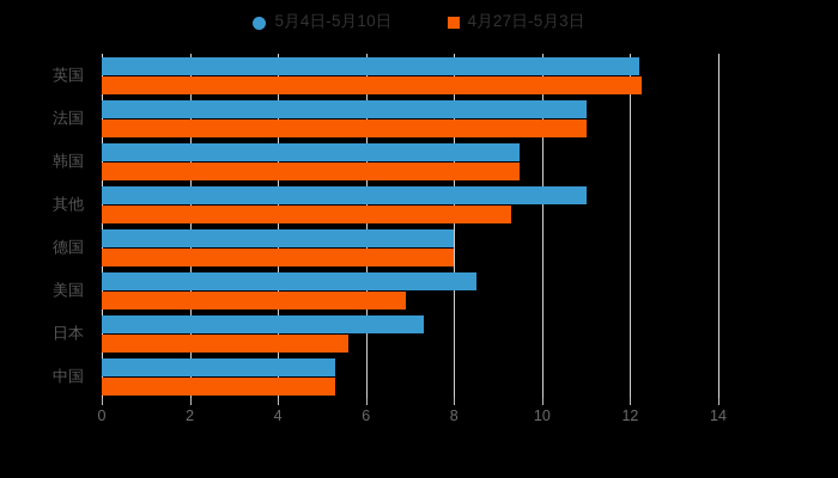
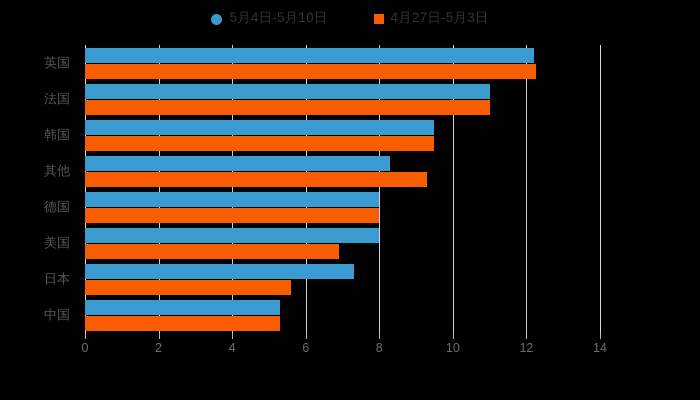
5月4日-5月10日/其他: 11.0 -> 8.3
5月4日-5月10日/美国: 8.5 -> 8.0
